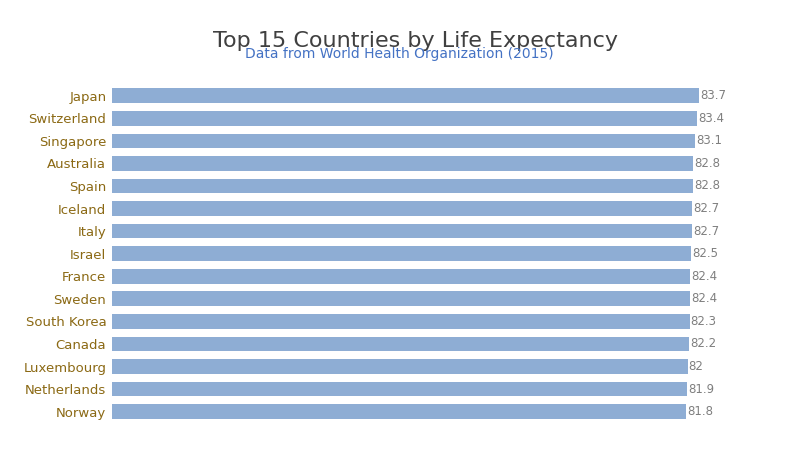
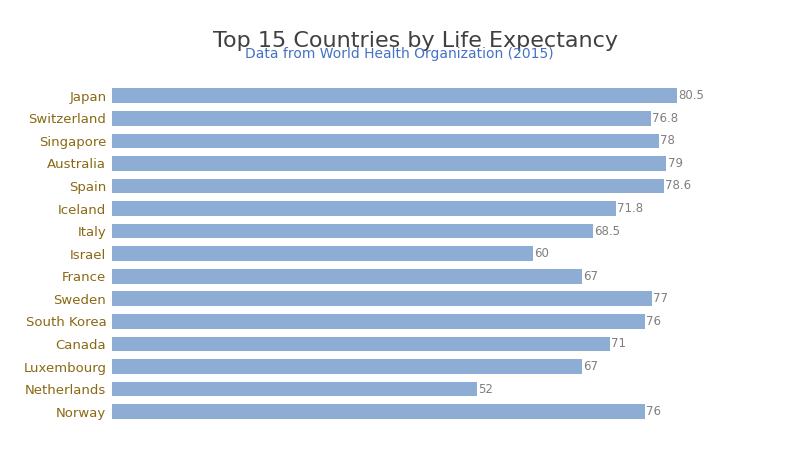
Japan: 83.7 -> 80.5
Switzerland: 83.4 -> 76.8
Singapore: 83.1 -> 78
Australia: 82.8 -> 79
Spain: 82.8 -> 79
Iceland: 82.7 -> 71.8
Italy: 82.7 -> 68.5
Israel: 82.5 -> 60
France: 82.4 -> 67
Sweden: 82.4 -> 77
South Korea: 82.3 -> 76
Canada: 82.2 -> 71
Luxembourg: 82 -> 67
Netherlands: 81.9 -> 52
Norway: 81.8 -> 76
